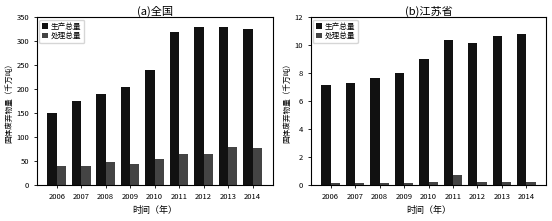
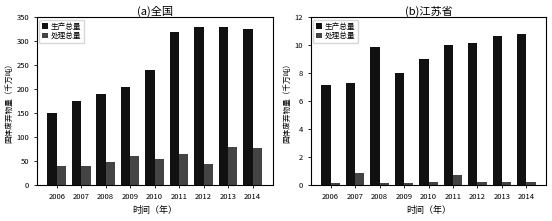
(a)全国/处理总量/2009: 45 -> 60
(a)全国/处理总量/2012: 65 -> 45
(b)江苏省/处理总量/2007: 0.1 -> 0.9
(b)江苏省/生产总量/2008: 7.7 -> 9.9
(b)江苏省/生产总量/2011: 10.4 -> 10.0
